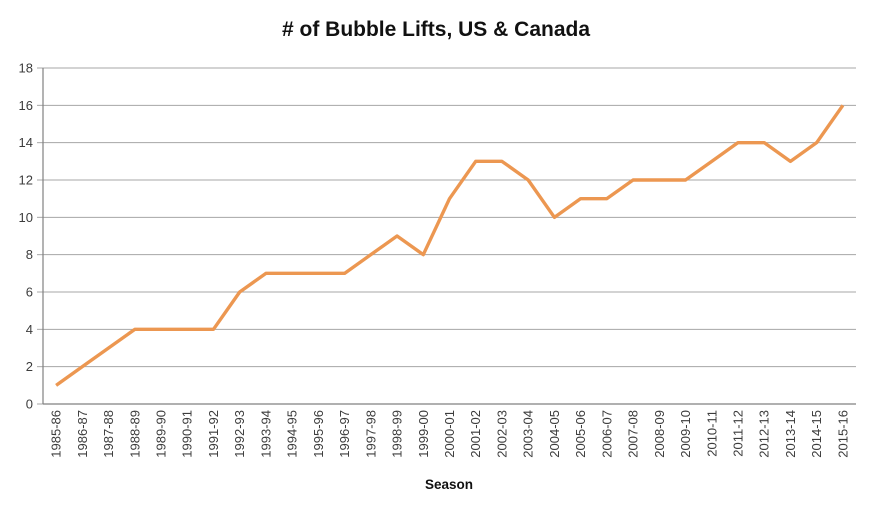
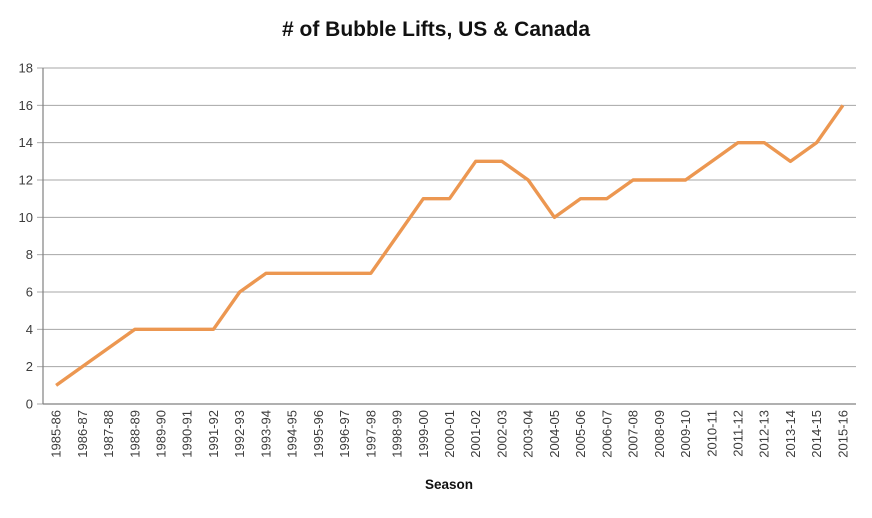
1997-98: 8 -> 7
1999-00: 8 -> 11
